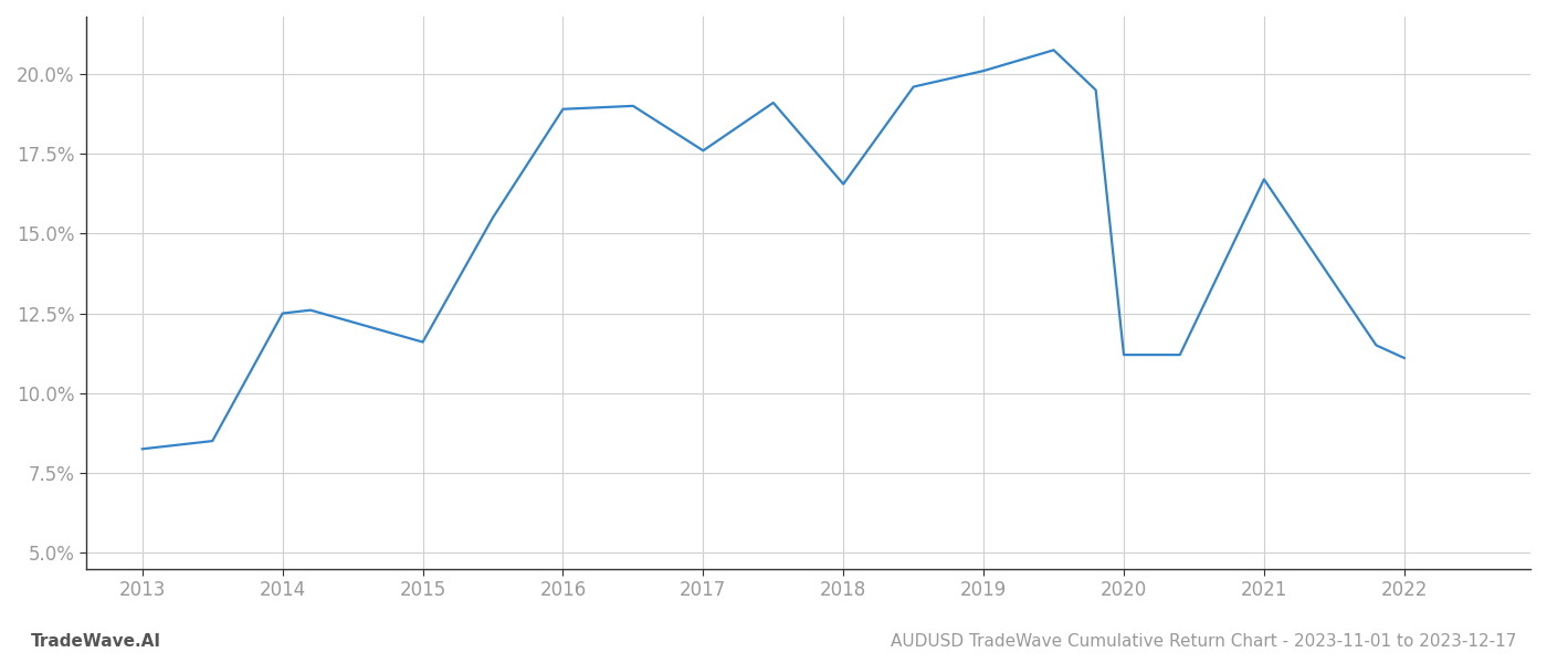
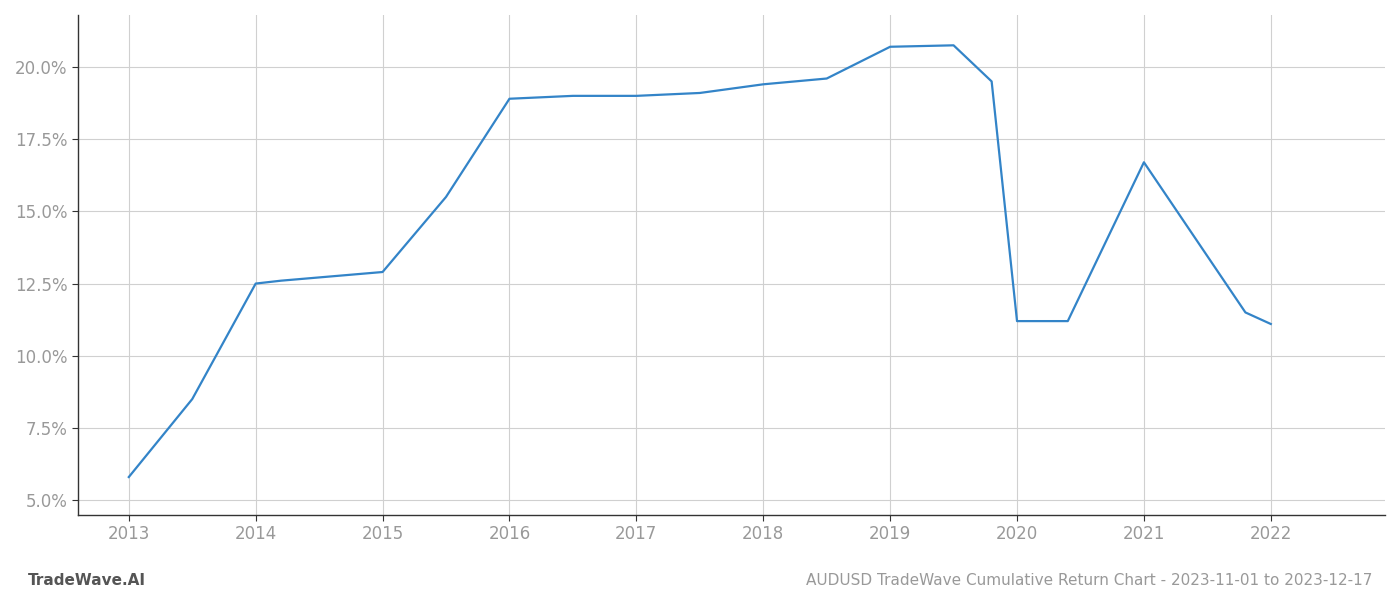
2013: 8.25% -> 5.80%
2015: 11.60% -> 12.90%
2017: 17.60% -> 19.00%
2018: 16.55% -> 19.40%
2019: 20.10% -> 20.70%
